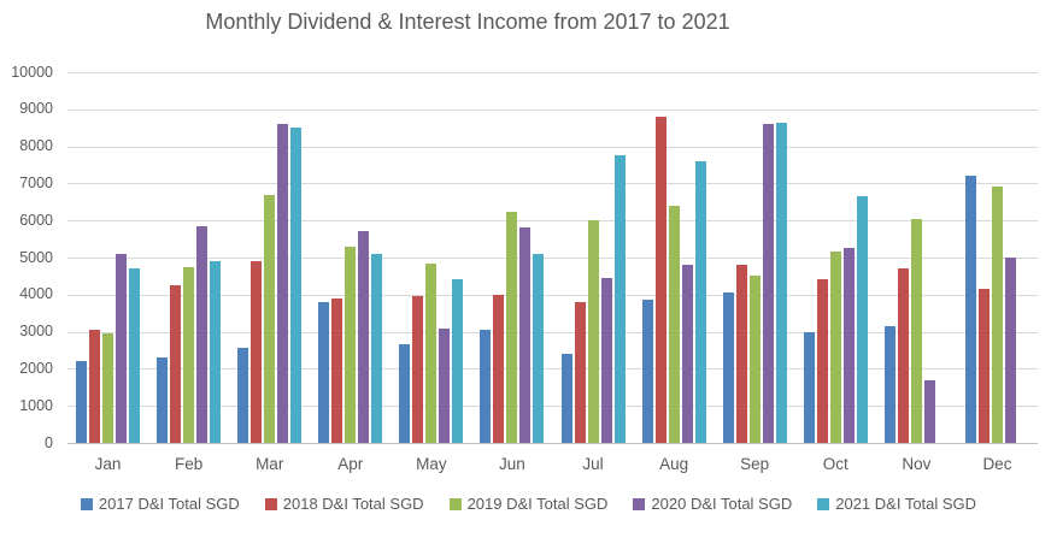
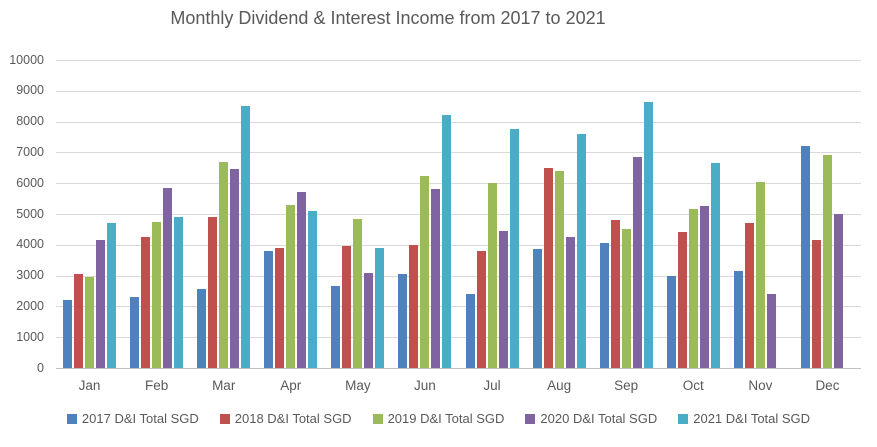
2020 D&I Total SGD/Jan: 5100 -> 4200
2020 D&I Total SGD/Mar: 8600 -> 6400
2021 D&I Total SGD/May: 4400 -> 3900
2021 D&I Total SGD/Jun: 5100 -> 8200
2018 D&I Total SGD/Aug: 8800 -> 6500
2020 D&I Total SGD/Aug: 4800 -> 4200
2020 D&I Total SGD/Sep: 8600 -> 6800
2020 D&I Total SGD/Nov: 1700 -> 2400
